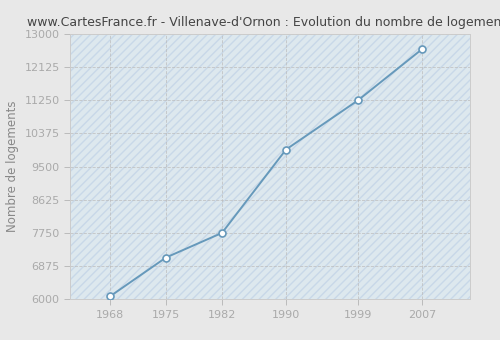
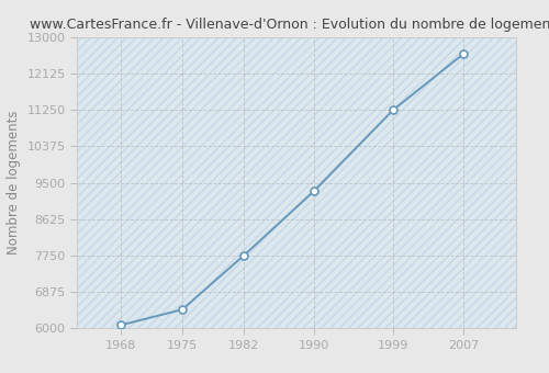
1975: 7100 -> 6450
1990: 9950 -> 9300
